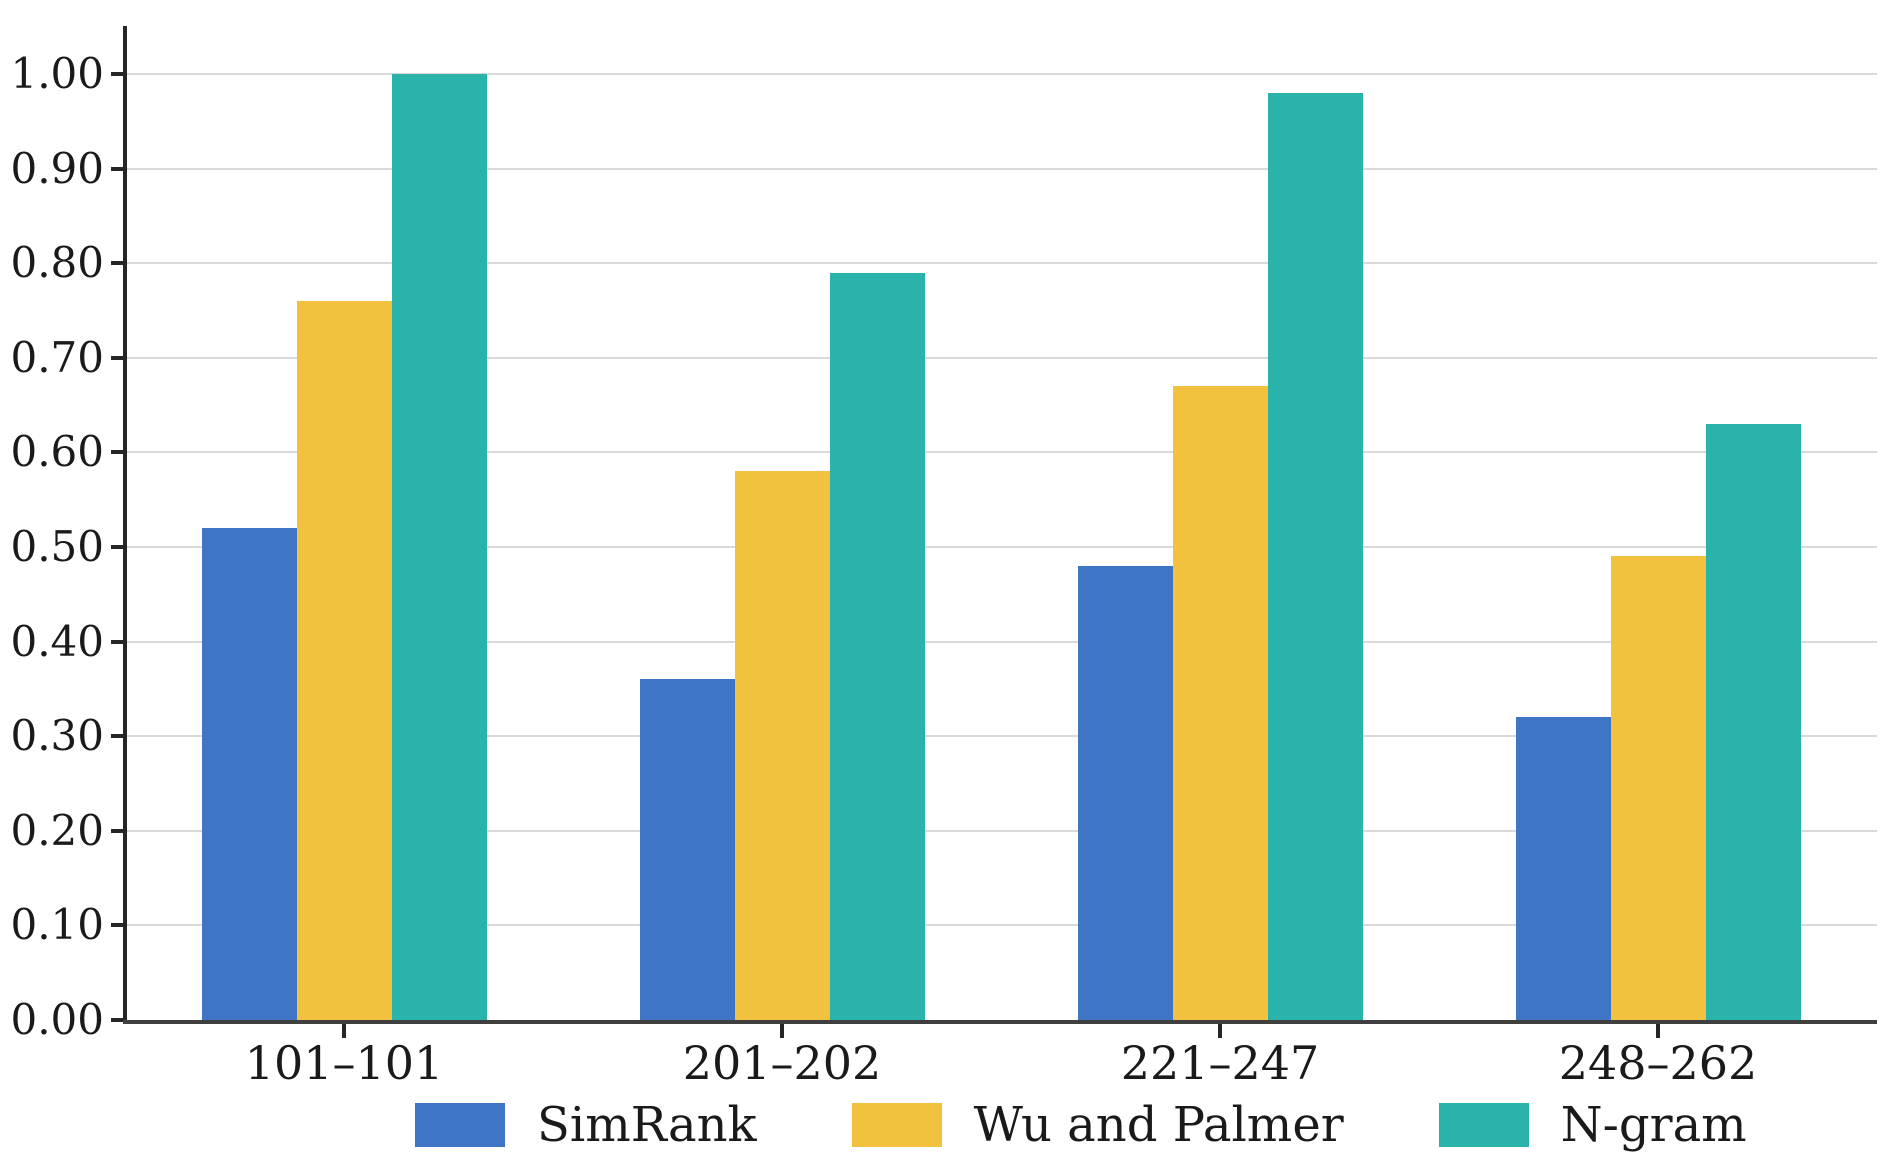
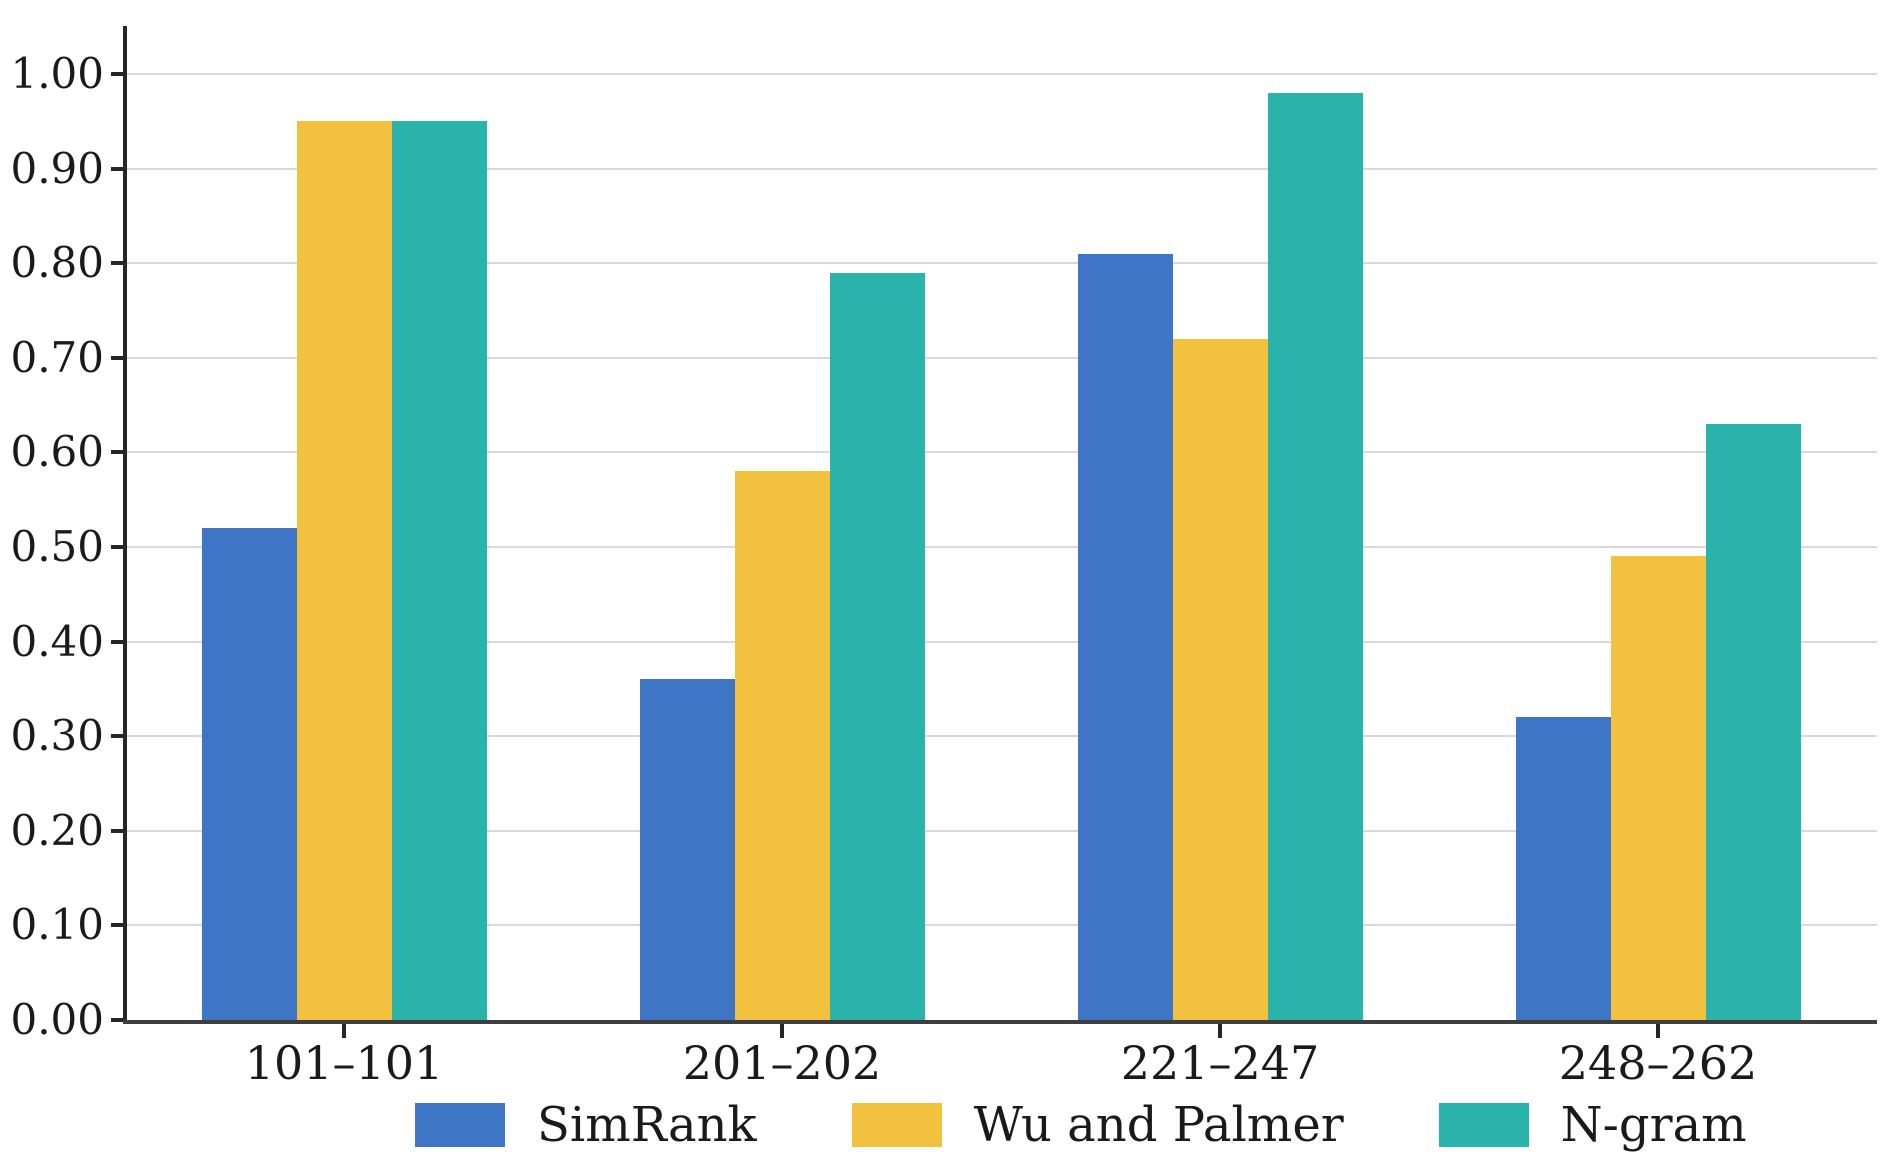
Wu and Palmer/101–101: 0.76 -> 0.95
N-gram/101–101: 1.00 -> 0.95
SimRank/221–247: 0.48 -> 0.81
Wu and Palmer/221–247: 0.67 -> 0.72
